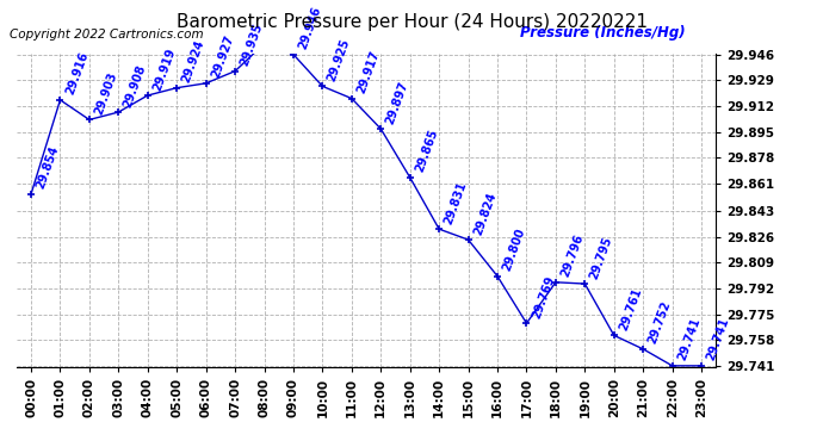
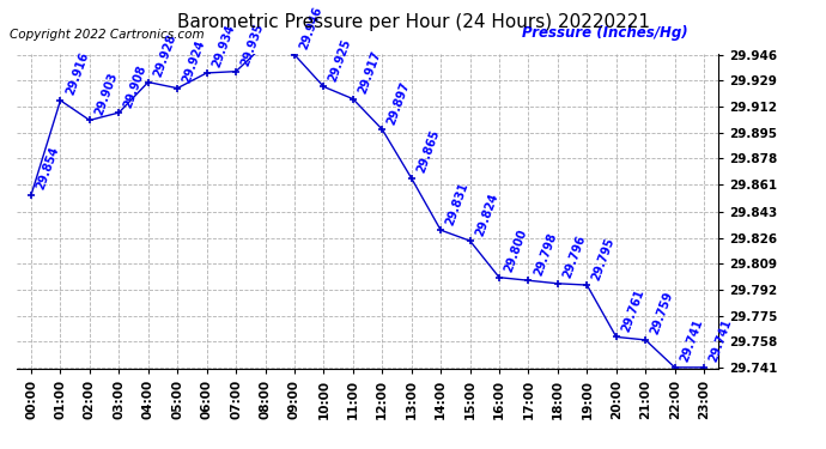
04:00: 29.919 -> 29.928
06:00: 29.927 -> 29.934
17:00: 29.769 -> 29.798
21:00: 29.752 -> 29.759
